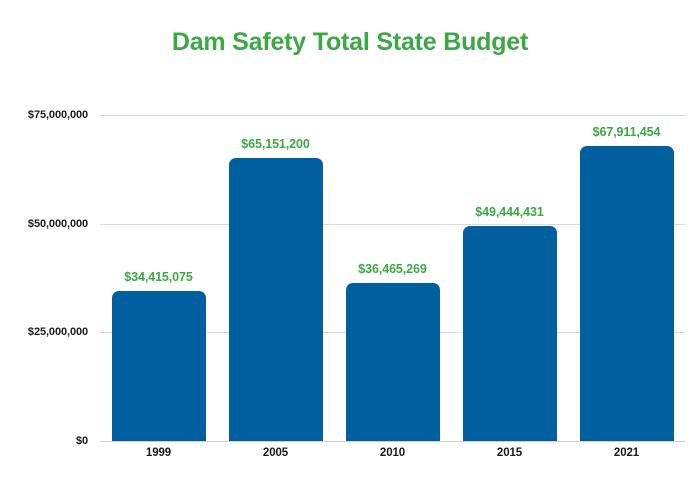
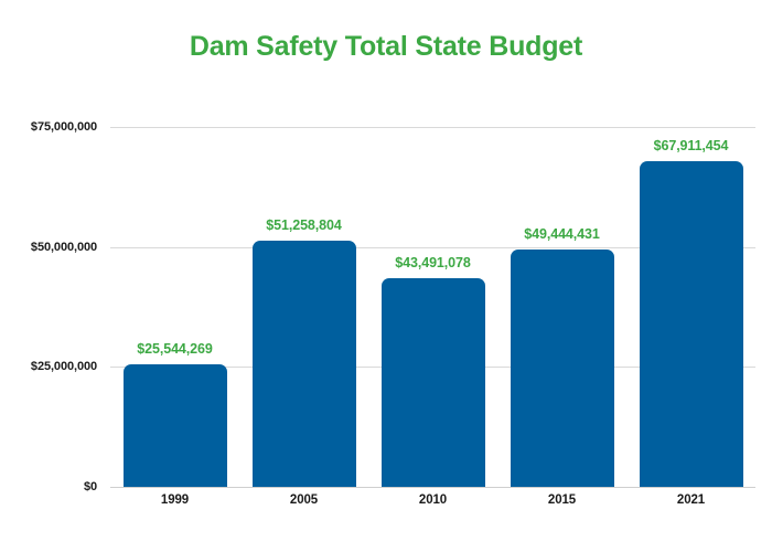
1999: $34,415,075 -> $25,544,269
2005: $65,151,200 -> $51,258,804
2010: $36,465,269 -> $43,491,078
